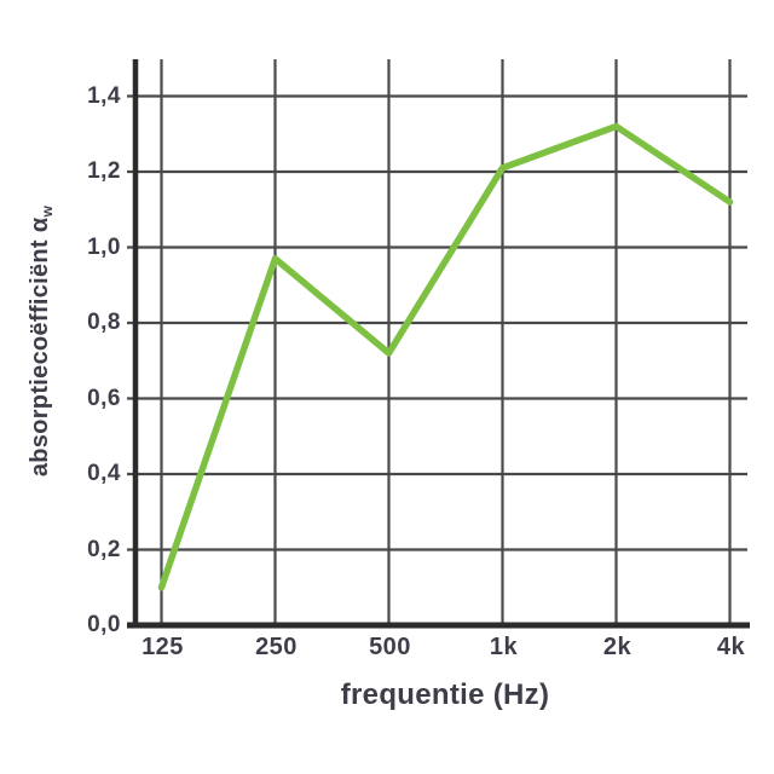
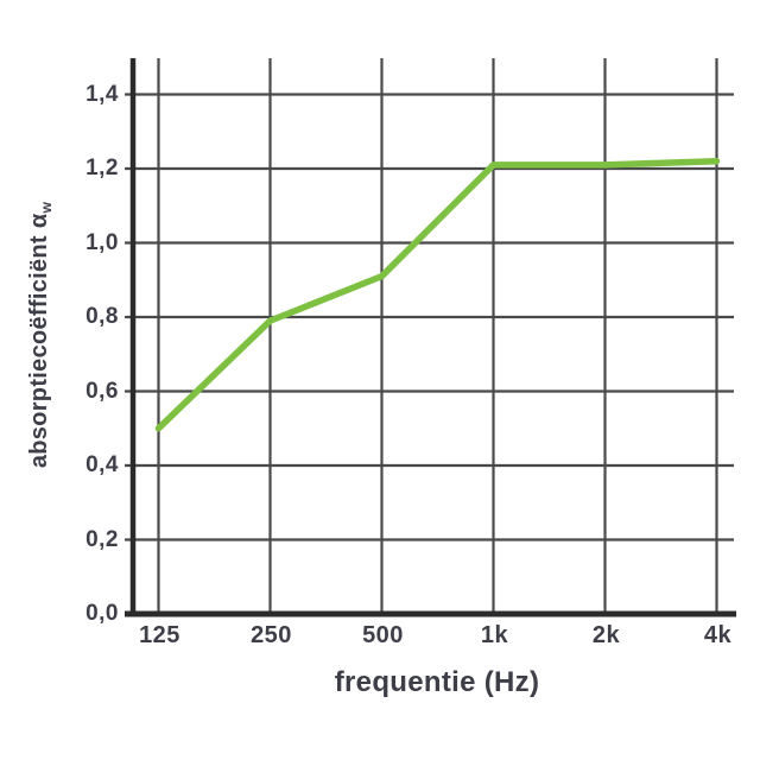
125: 0,10 -> 0,50
250: 0,97 -> 0,79
500: 0,72 -> 0,91
2k: 1,32 -> 1,21
4k: 1,12 -> 1,22
